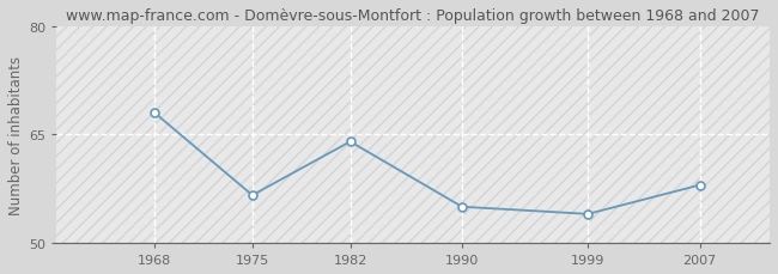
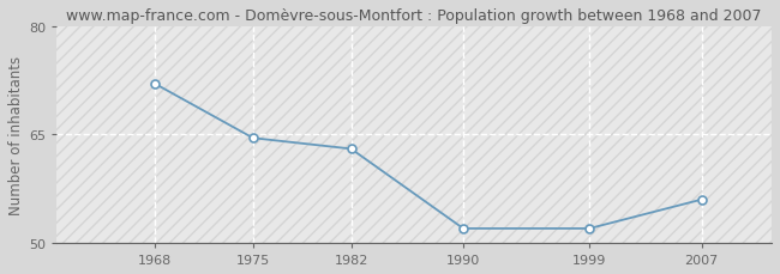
1968: 68.0 -> 72.0
1975: 56.6 -> 64.5
1982: 64.0 -> 63.0
1990: 55.0 -> 52.0
1999: 54.0 -> 52.0
2007: 58.0 -> 56.0
